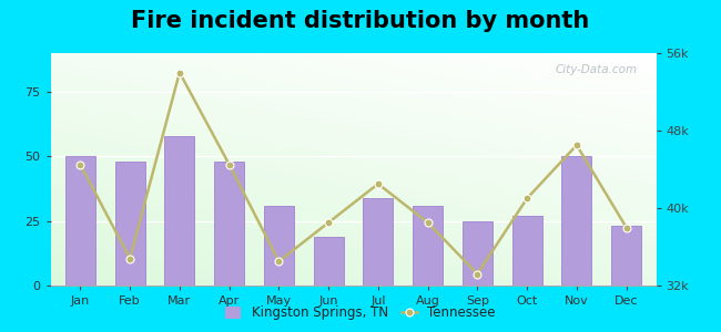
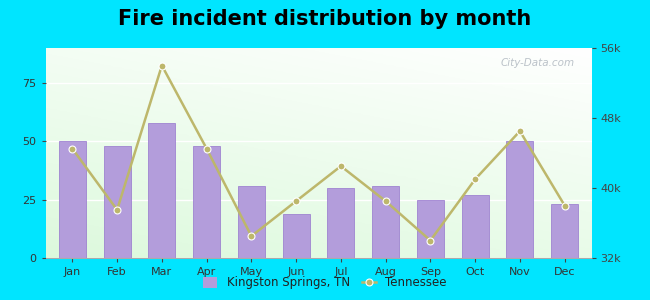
Tennessee/Feb: 34.8k -> 37.5k
Kingston Springs, TN/Jul: 34 -> 30
Tennessee/Sep: 33.2k -> 34.0k
